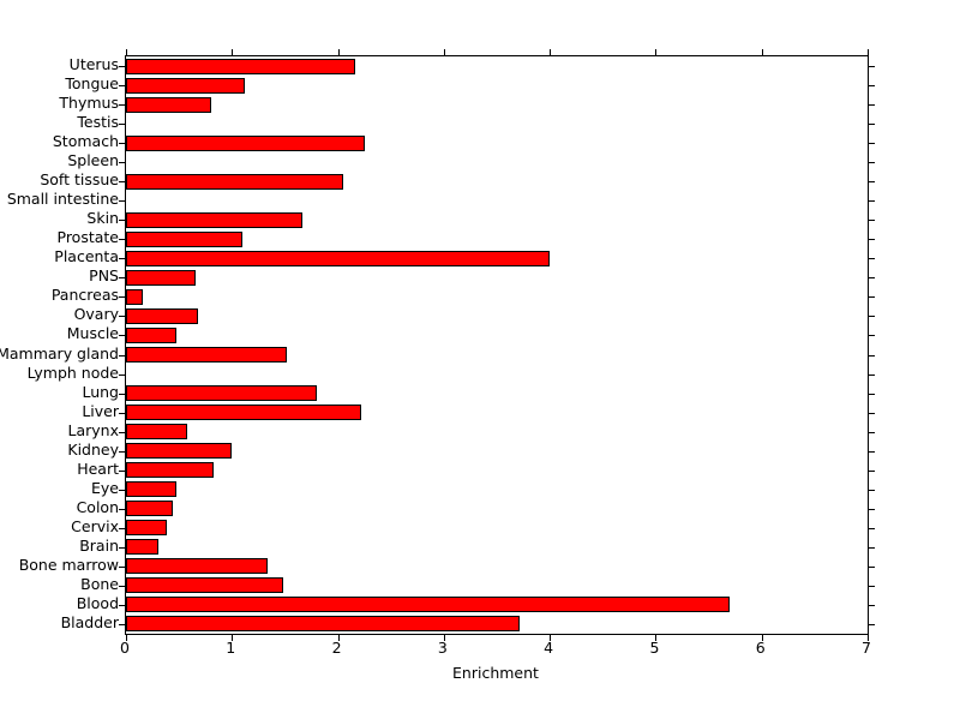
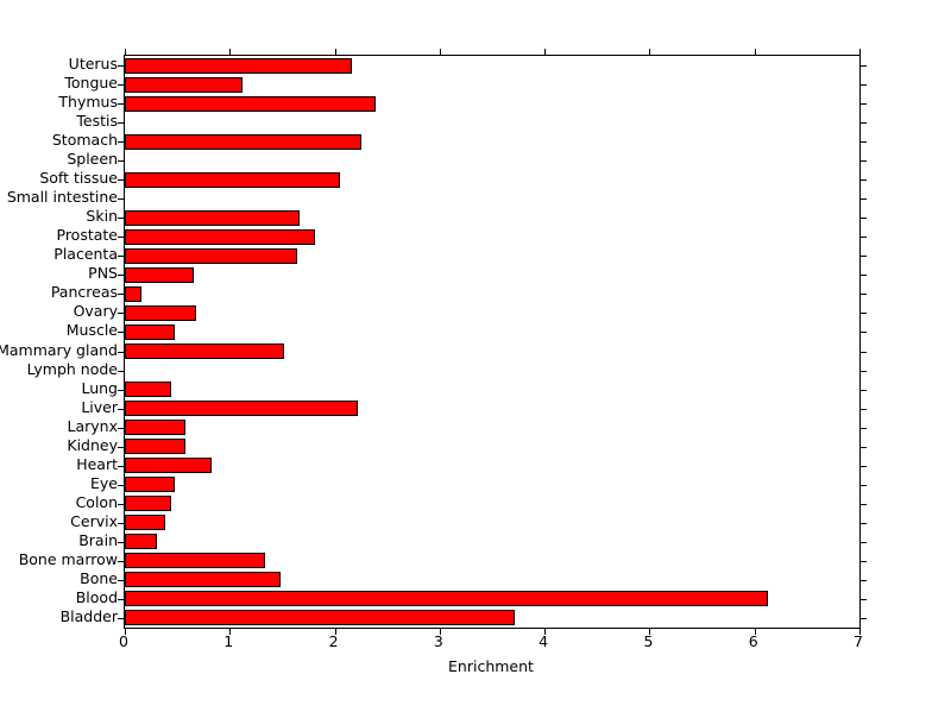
Blood: 5.7 -> 6.1
Kidney: 1.0 -> 0.6
Lung: 1.8 -> 0.4
Placenta: 4.0 -> 1.6
Prostate: 1.1 -> 1.8
Thymus: 0.8 -> 2.4
